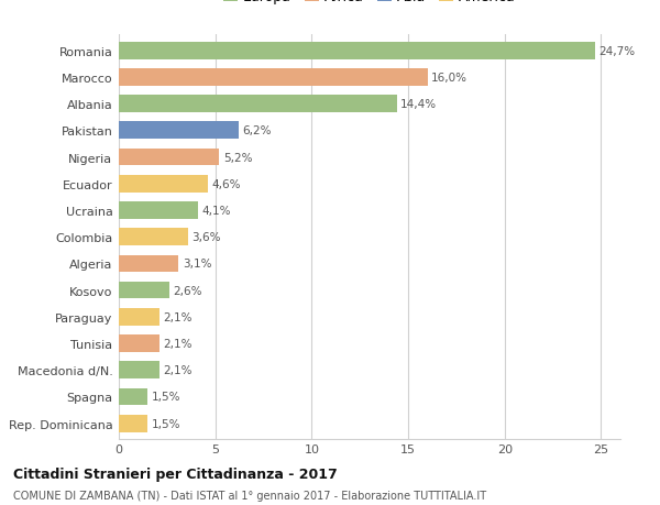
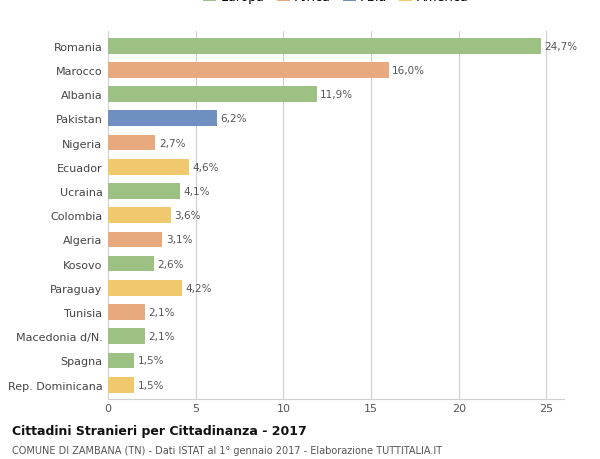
Albania: 14,4% -> 11,9%
Nigeria: 5,2% -> 2,7%
Paraguay: 2,1% -> 4,2%
